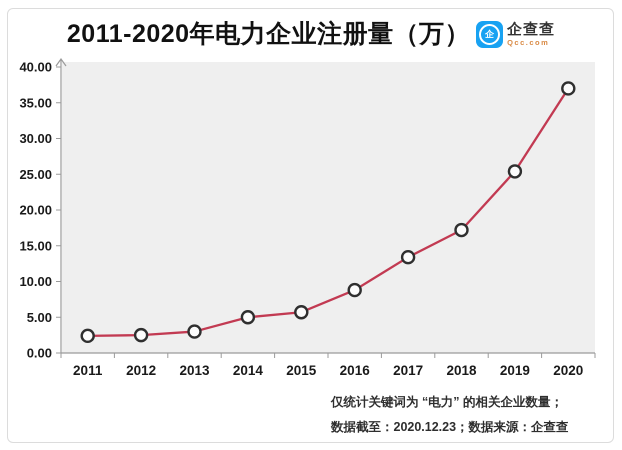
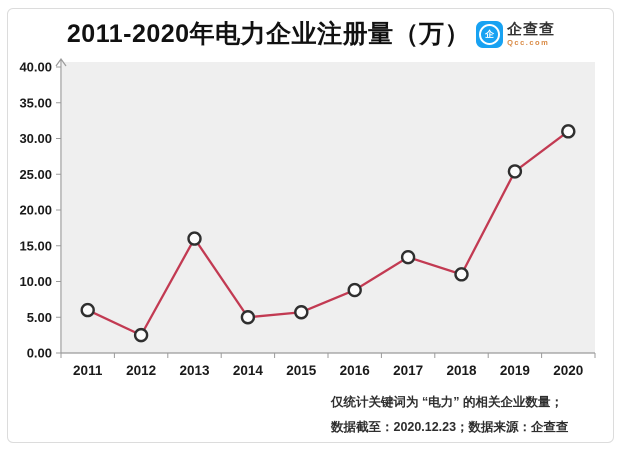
2011: 2 -> 6
2013: 3 -> 16
2018: 17 -> 11
2020: 37 -> 31
